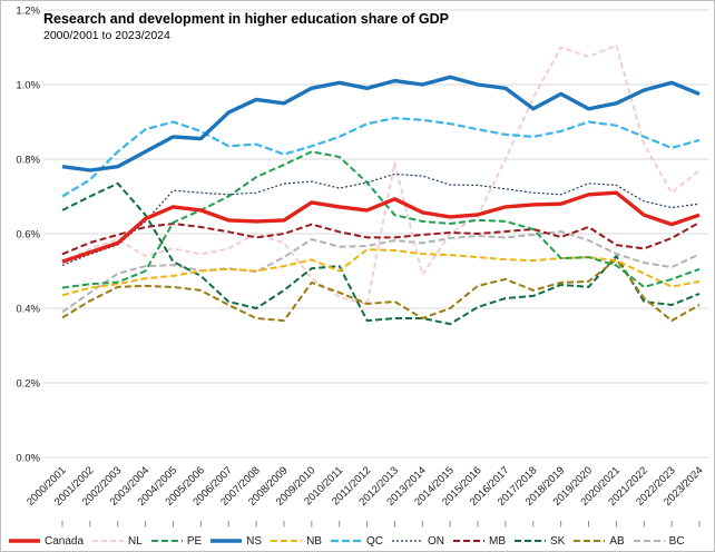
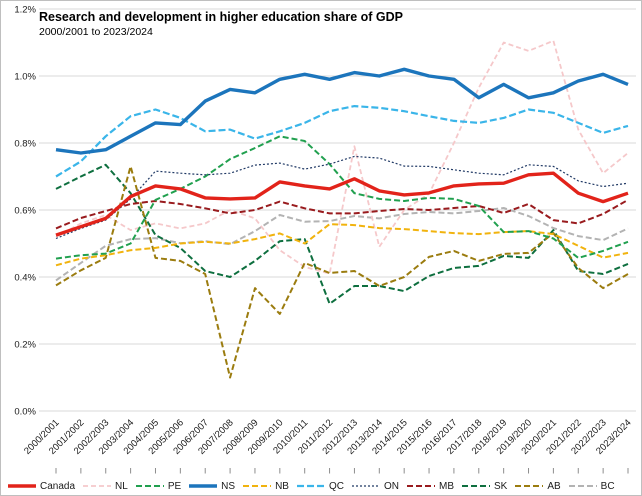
AB/2003/2004: 0.46% -> 0.73%
AB/2007/2008: 0.37% -> 0.10%
AB/2009/2010: 0.47% -> 0.29%
SK/2011/2012: 0.37% -> 0.32%
